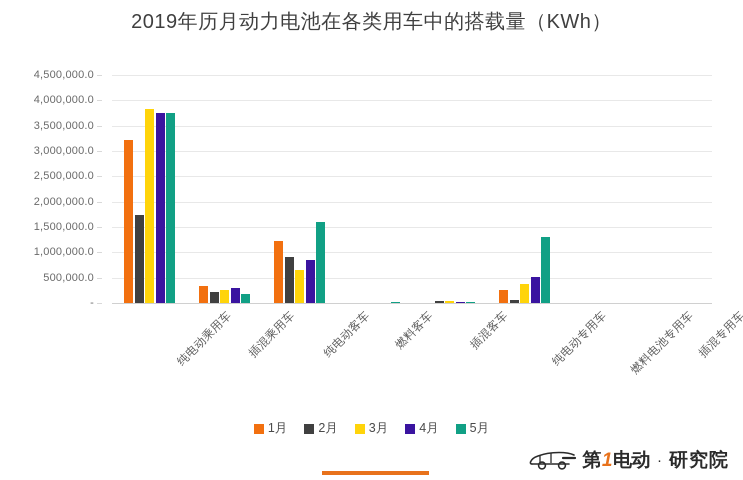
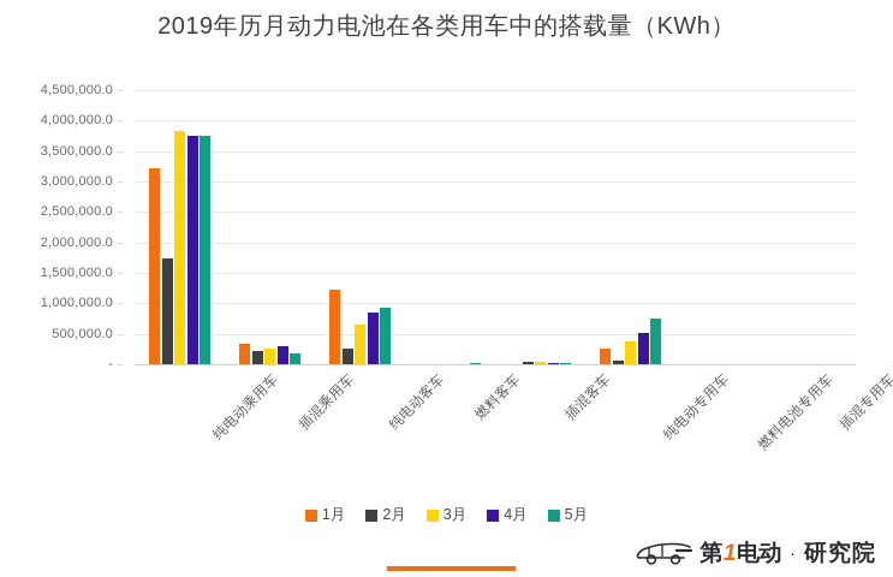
2月/纯电动客车: 900000 -> 200000
5月/纯电动客车: 1600000 -> 900000
5月/纯电动专用车: 1300000 -> 800000
